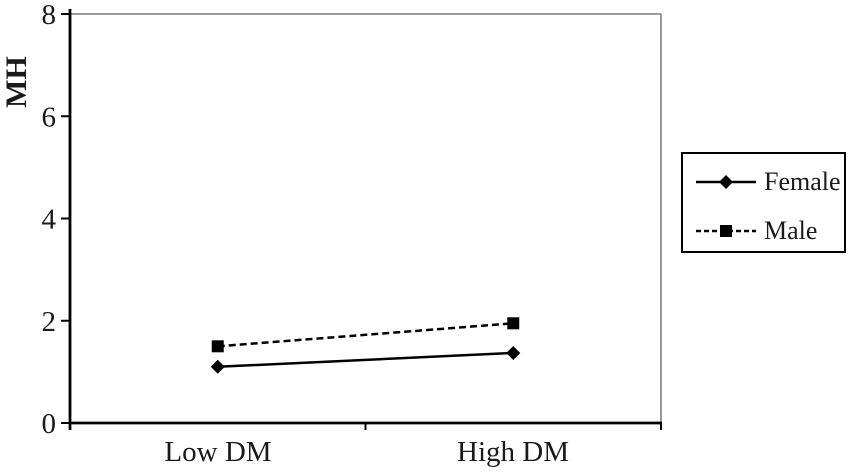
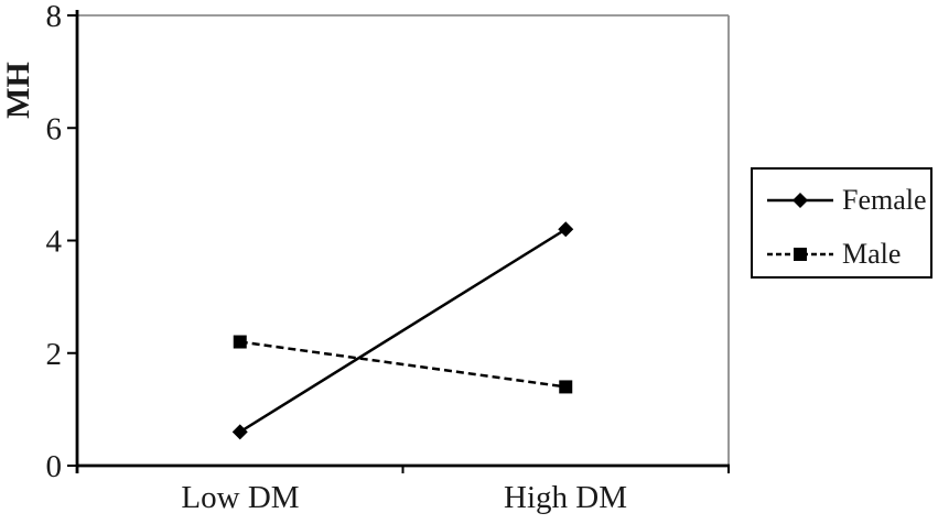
Female/Low DM: 1.1 -> 0.6
Male/Low DM: 1.5 -> 2.2
Female/High DM: 1.4 -> 4.2
Male/High DM: 1.9 -> 1.4
